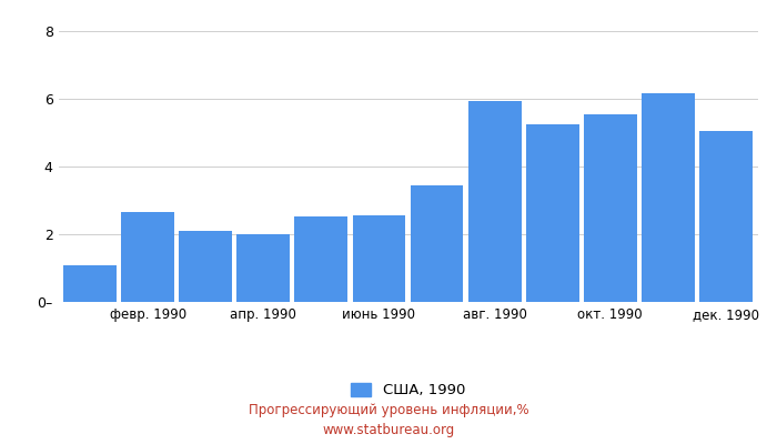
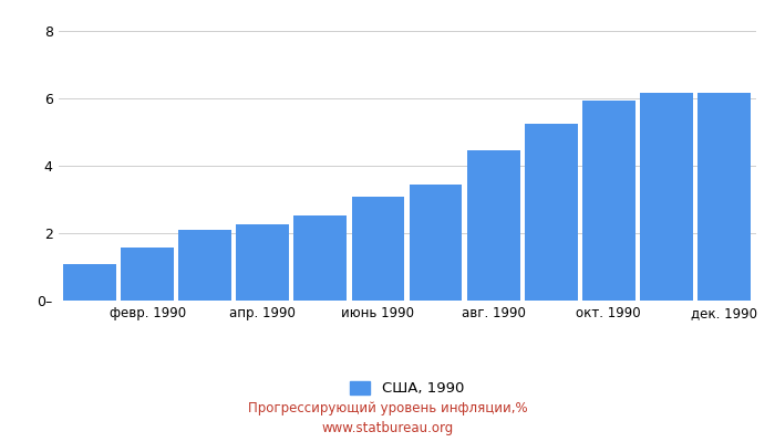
февр. 1990: 2.65 -> 1.56
апр. 1990: 2.00 -> 2.26
июнь 1990: 2.55 -> 3.09
авг. 1990: 5.95 -> 4.46
окт. 1990: 5.55 -> 5.93
дек. 1990: 5.05 -> 6.16
